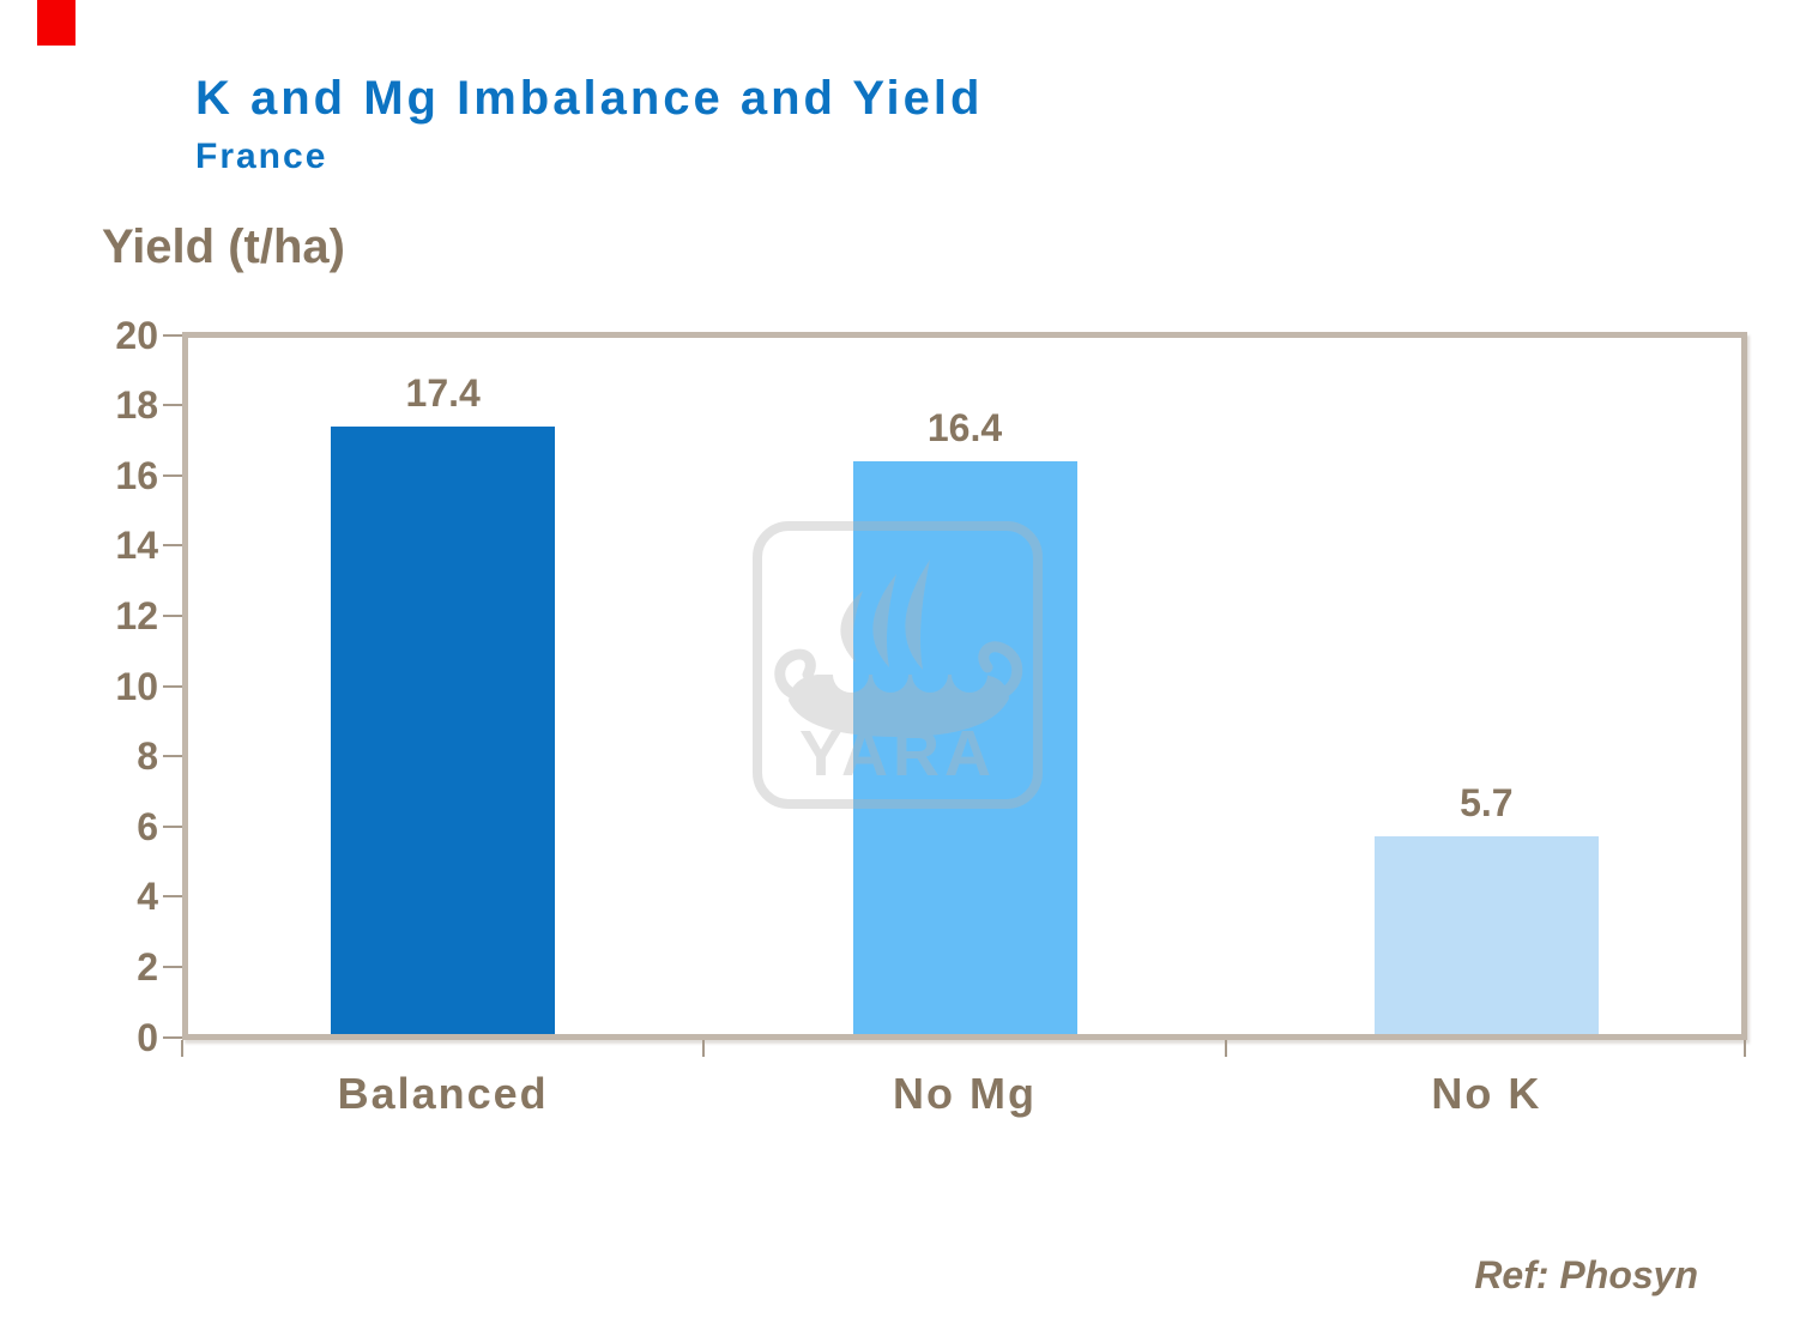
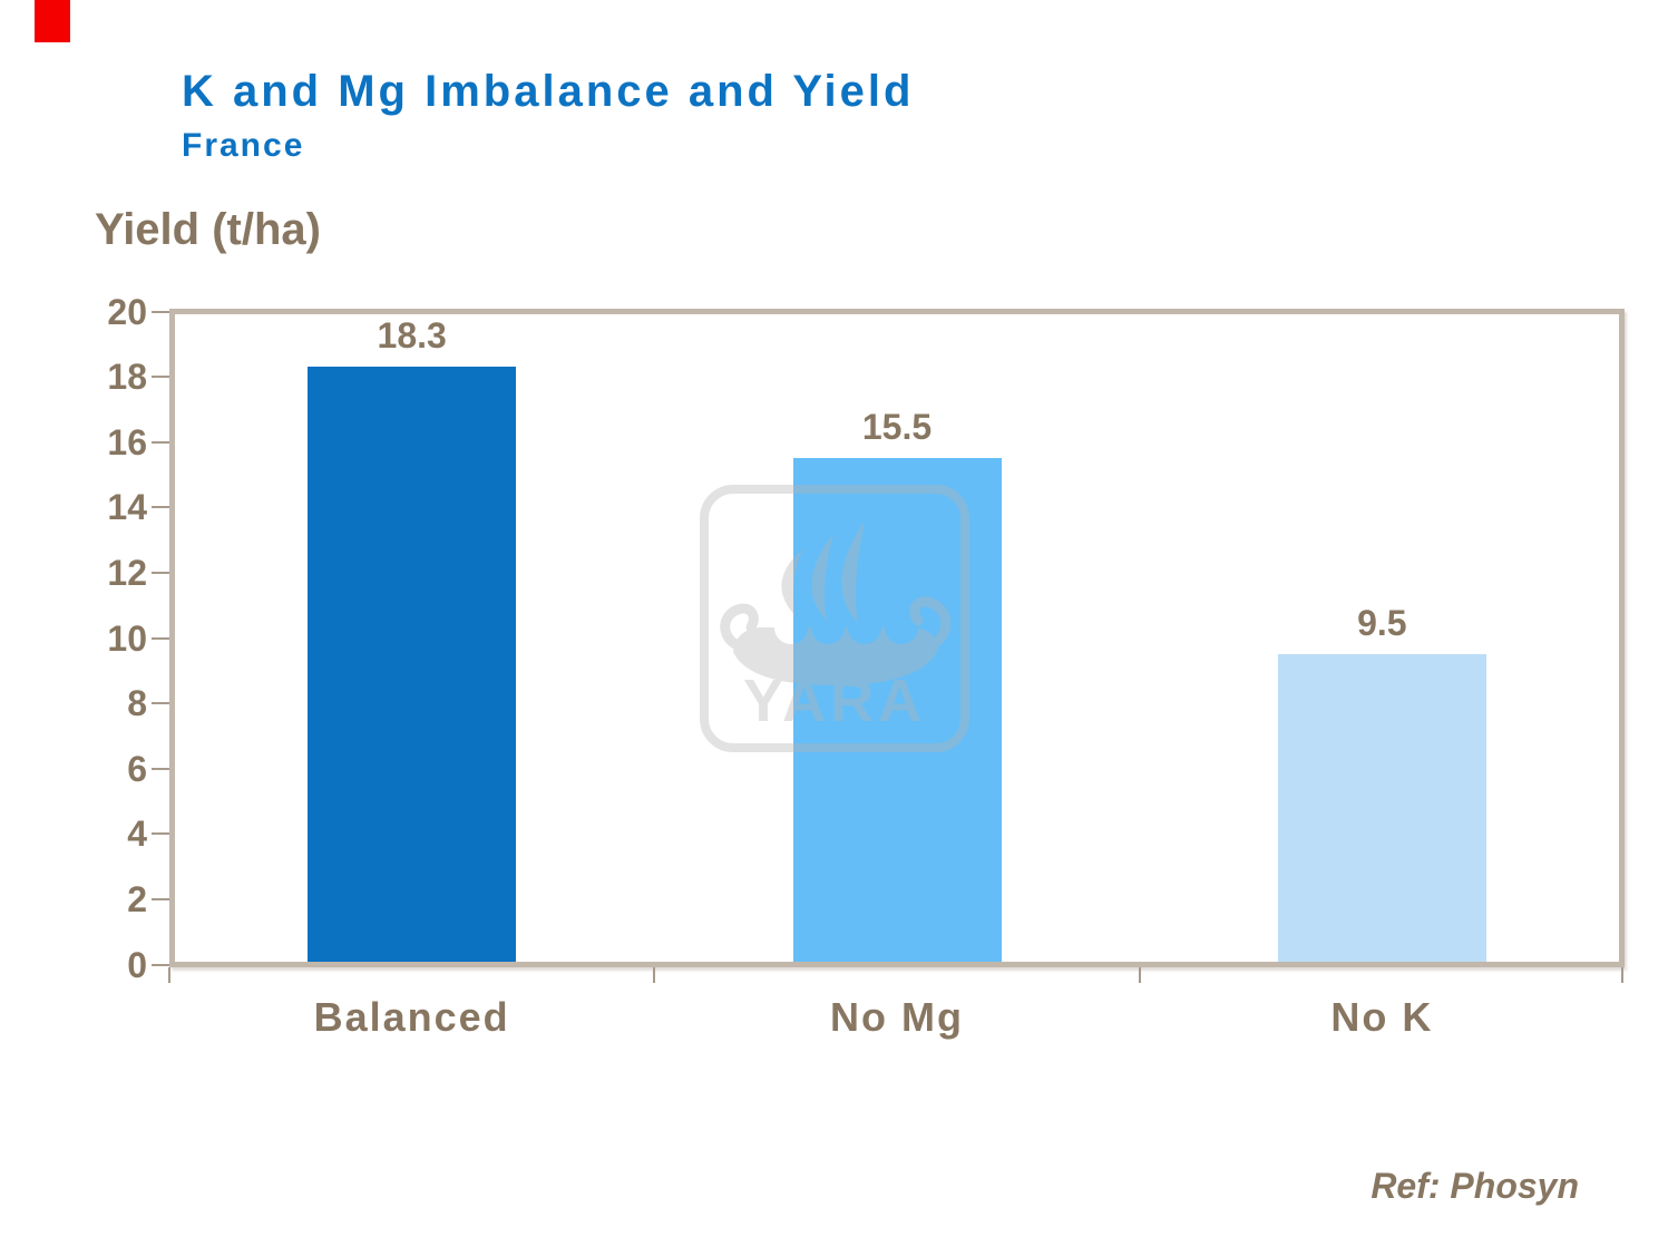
Balanced: 17.4 -> 18.3
No Mg: 16.4 -> 15.5
No K: 5.7 -> 9.5
